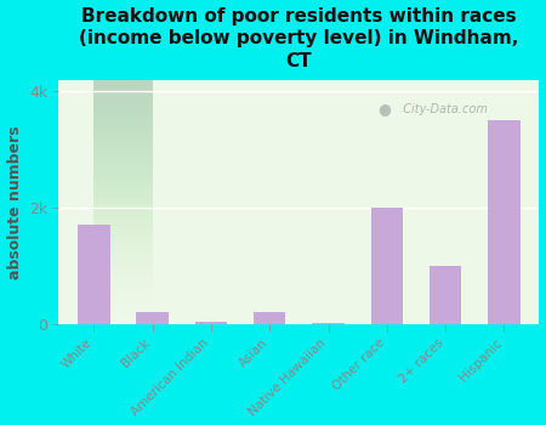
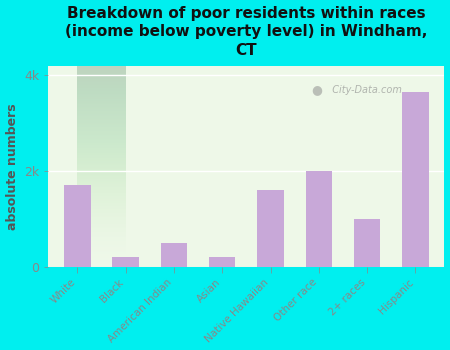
American Indian: 0.03k -> 0.50k
Native Hawaiian: 0.01k -> 1.60k
Hispanic: 3.50k -> 3.65k
